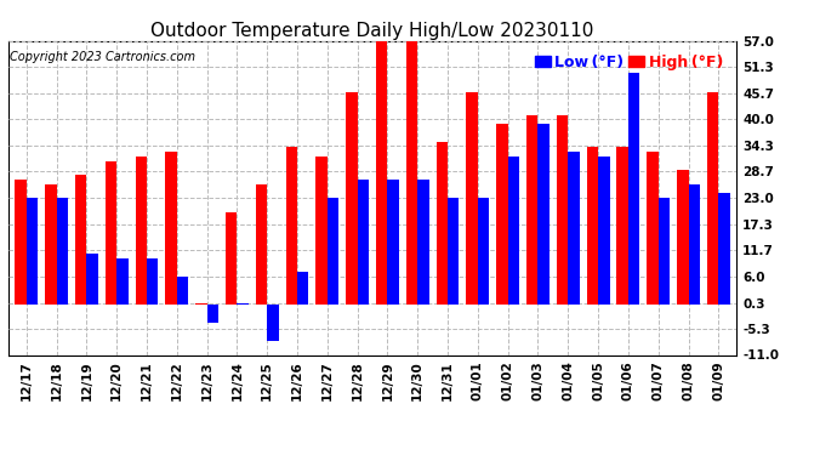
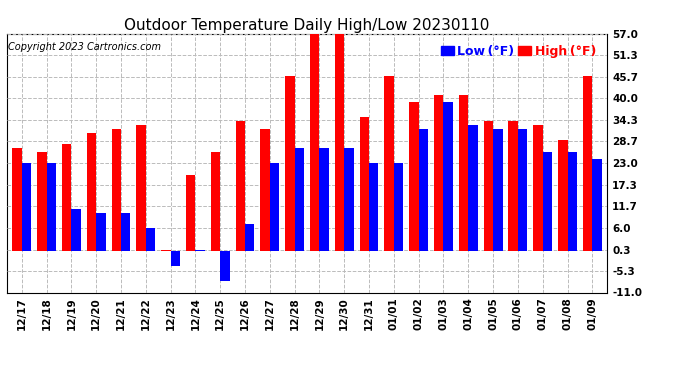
Low (°F)/01/06: 50.0 -> 32.0
Low (°F)/01/07: 23.0 -> 26.0
